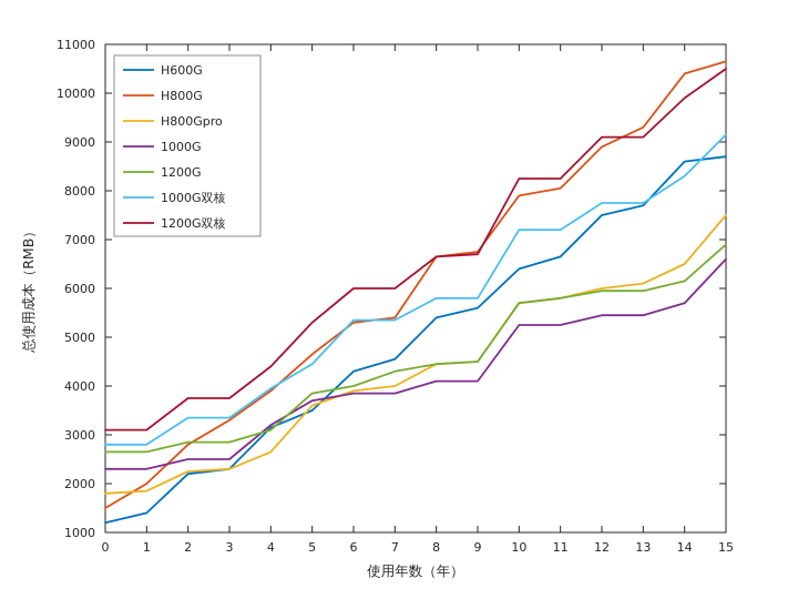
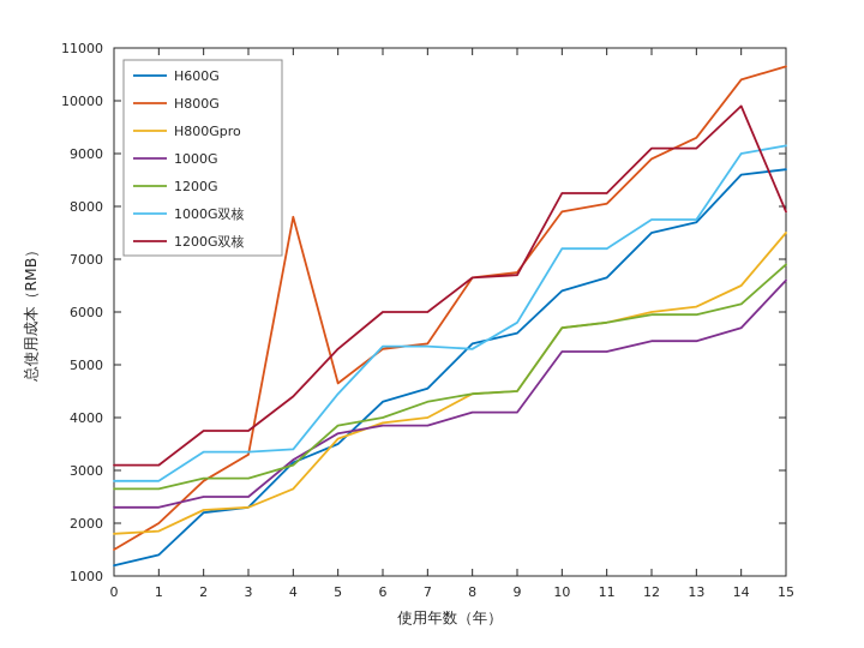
H800G/4: 3900 -> 7800
1000G双核/4: 4000 -> 3400
1000G双核/8: 5800 -> 5300
1000G双核/14: 8300 -> 9000
1200G双核/15: 10500 -> 7900
